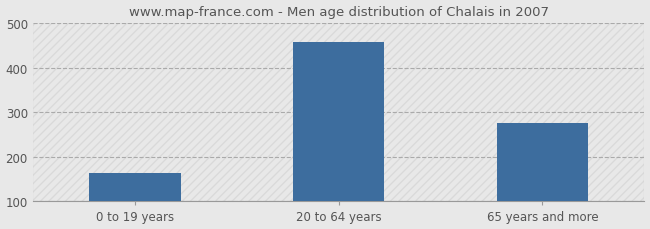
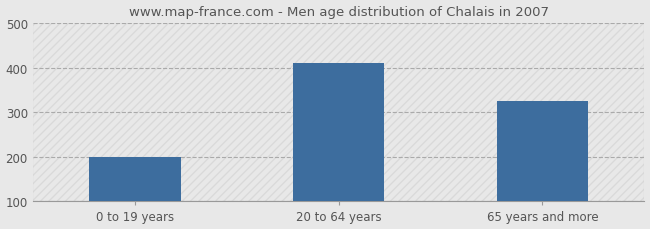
0 to 19 years: 163 -> 200
20 to 64 years: 458 -> 410
65 years and more: 275 -> 325
